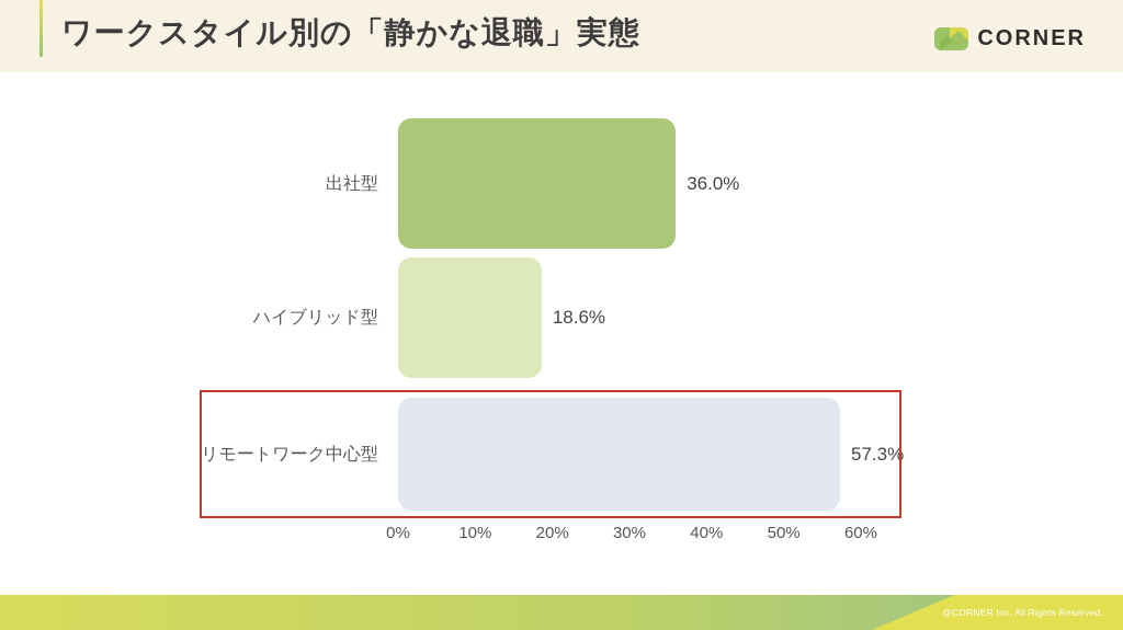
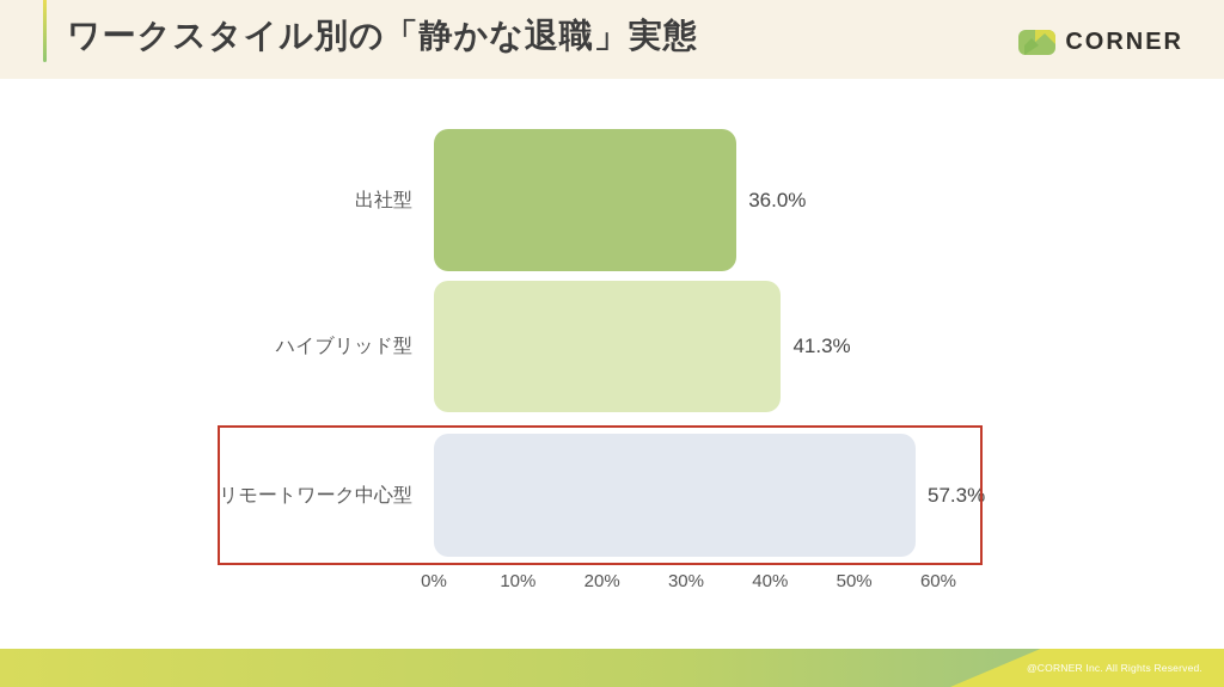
ハイブリッド型: 18.6% -> 41.3%
